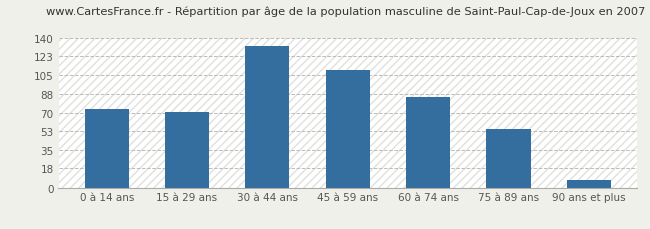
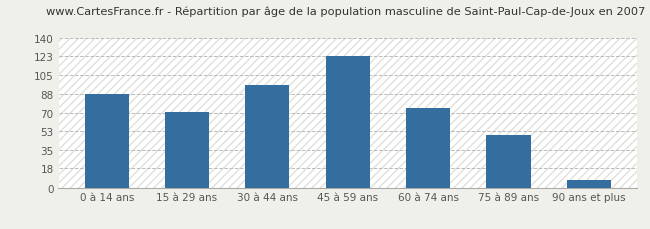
0 à 14 ans: 74 -> 88
30 à 44 ans: 133 -> 96
45 à 59 ans: 110 -> 123
60 à 74 ans: 85 -> 75
75 à 89 ans: 55 -> 49
